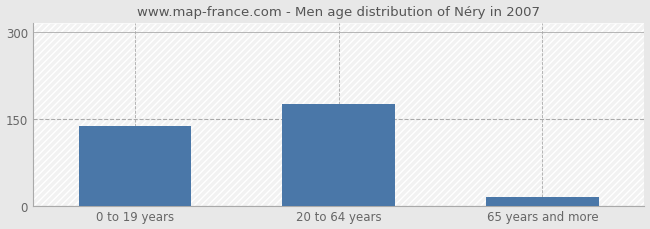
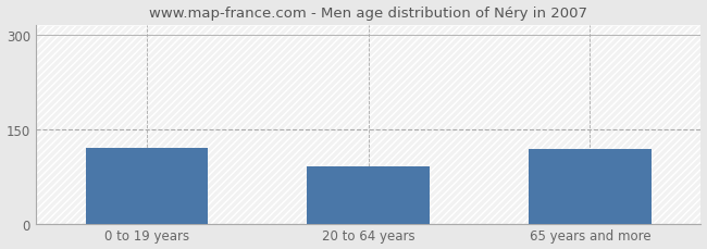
0 to 19 years: 138 -> 120
20 to 64 years: 175 -> 90
65 years and more: 15 -> 118
